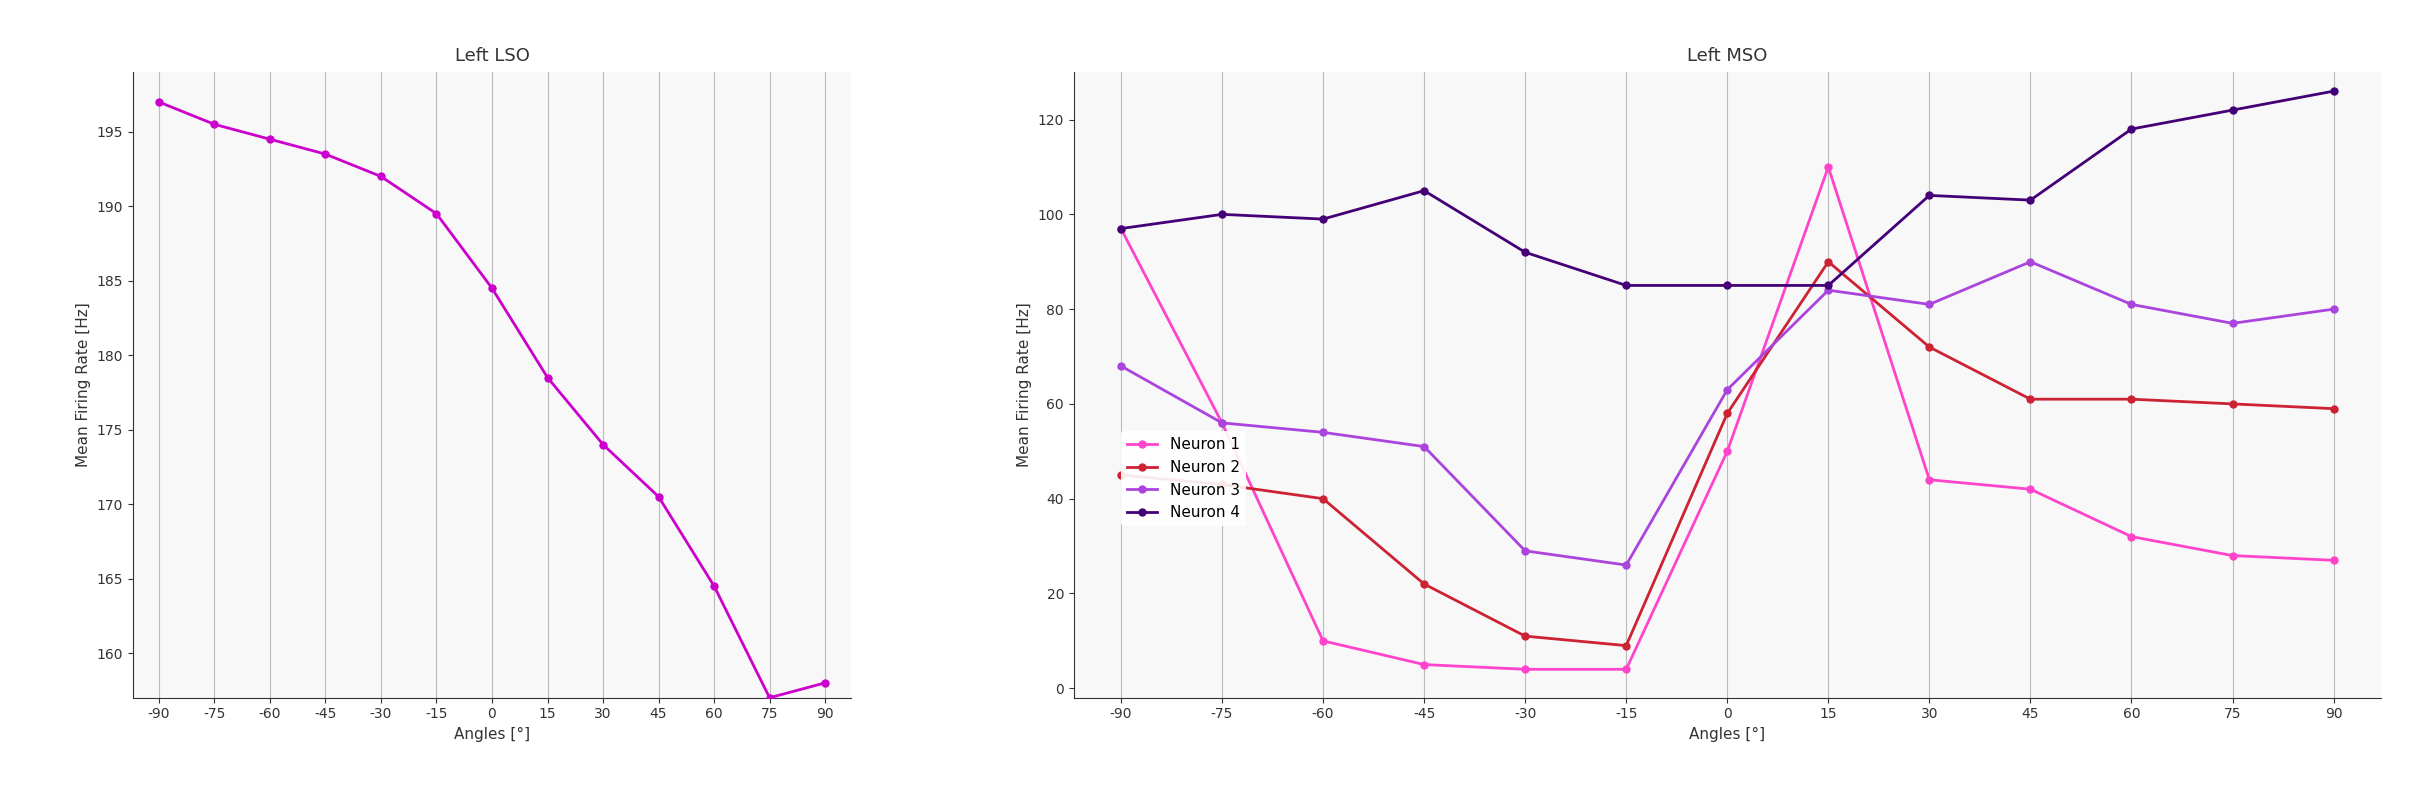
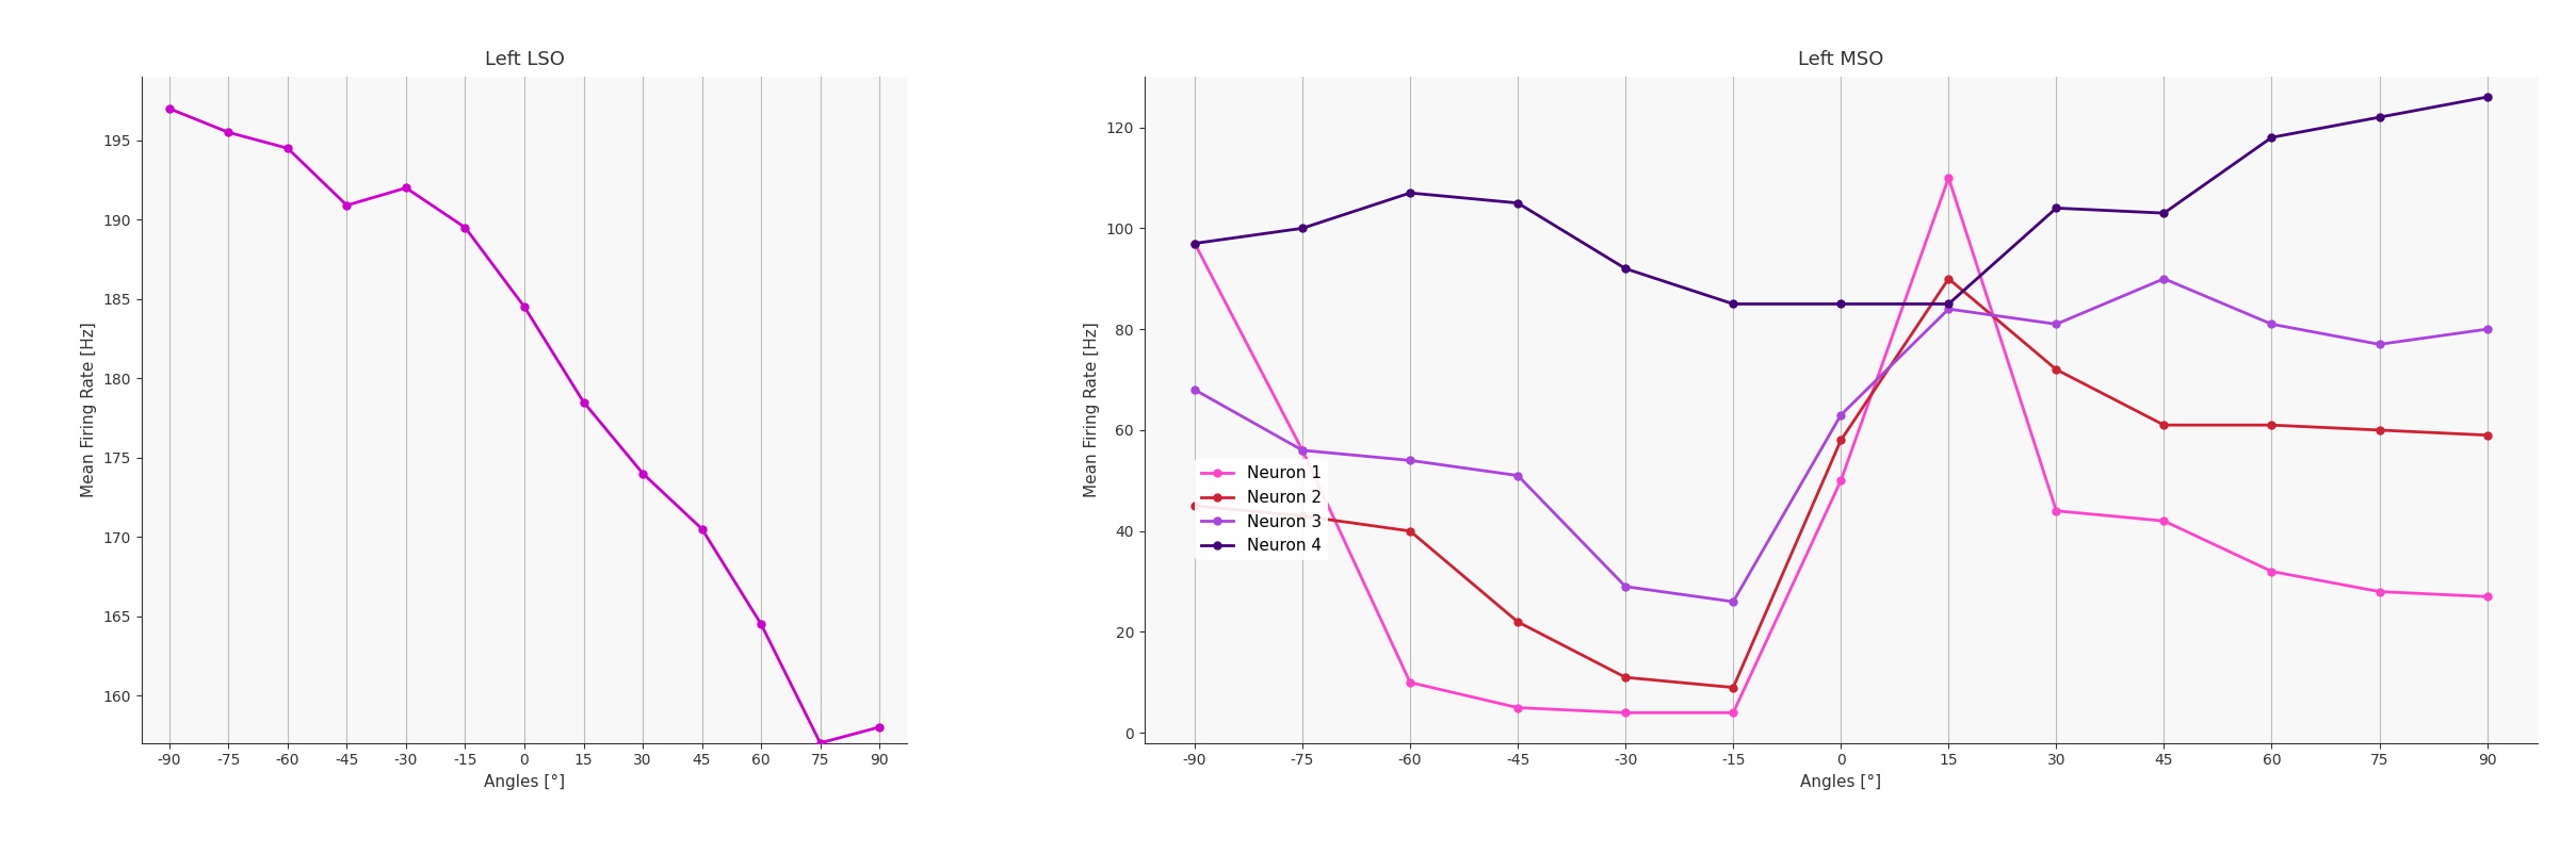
Left LSO/-45: 193.5 -> 190.9
Left MSO/Neuron 4/-60: 99 -> 107
